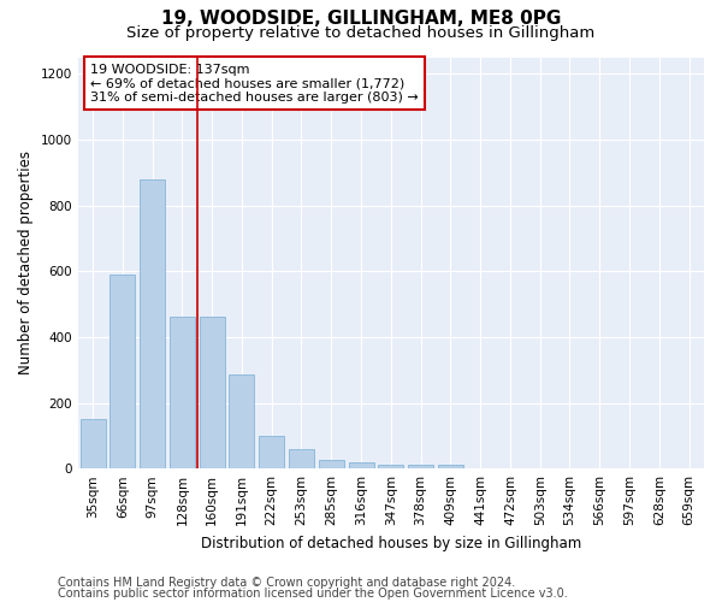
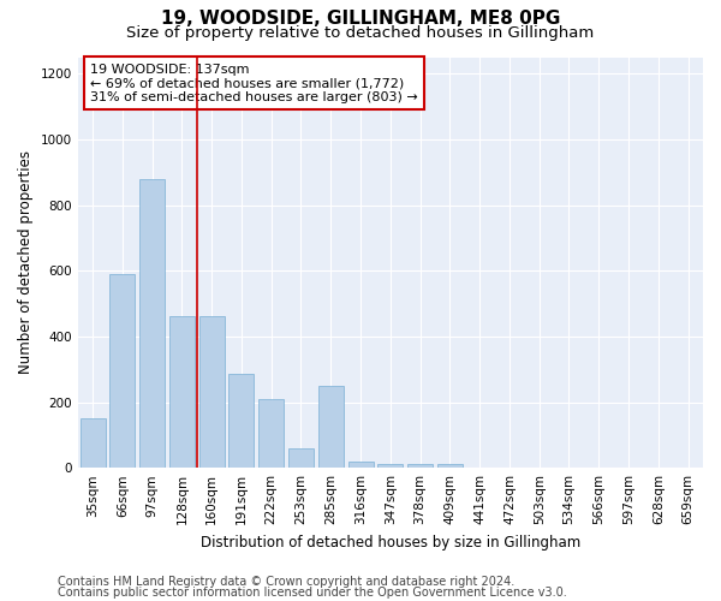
222sqm: 100 -> 210
285sqm: 28 -> 250
